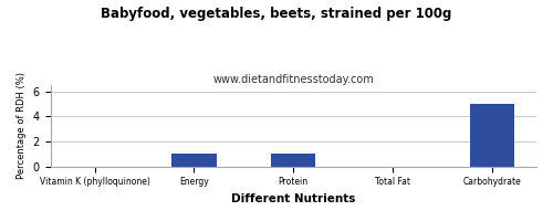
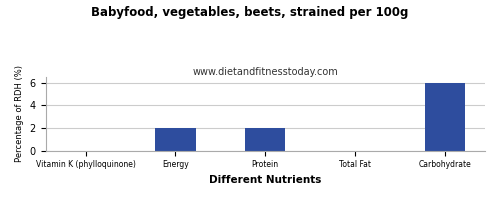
Energy: 1 -> 2
Protein: 1 -> 2
Carbohydrate: 5 -> 6
